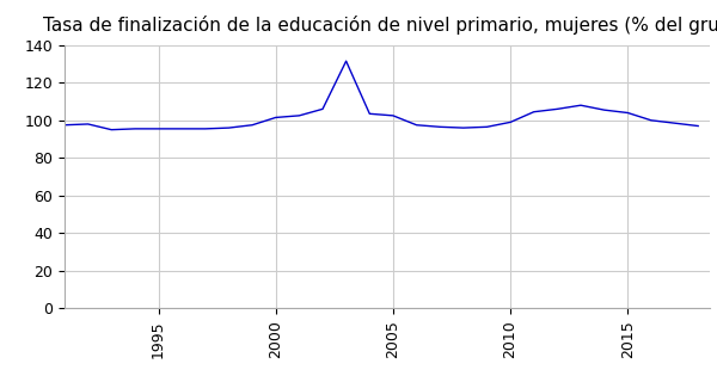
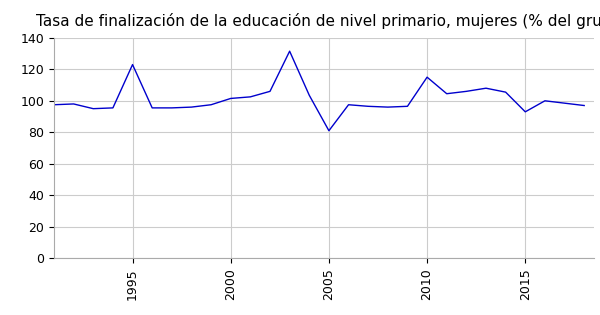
1995: 96 -> 123
2005: 102 -> 81
2010: 99 -> 115
2015: 104 -> 93
